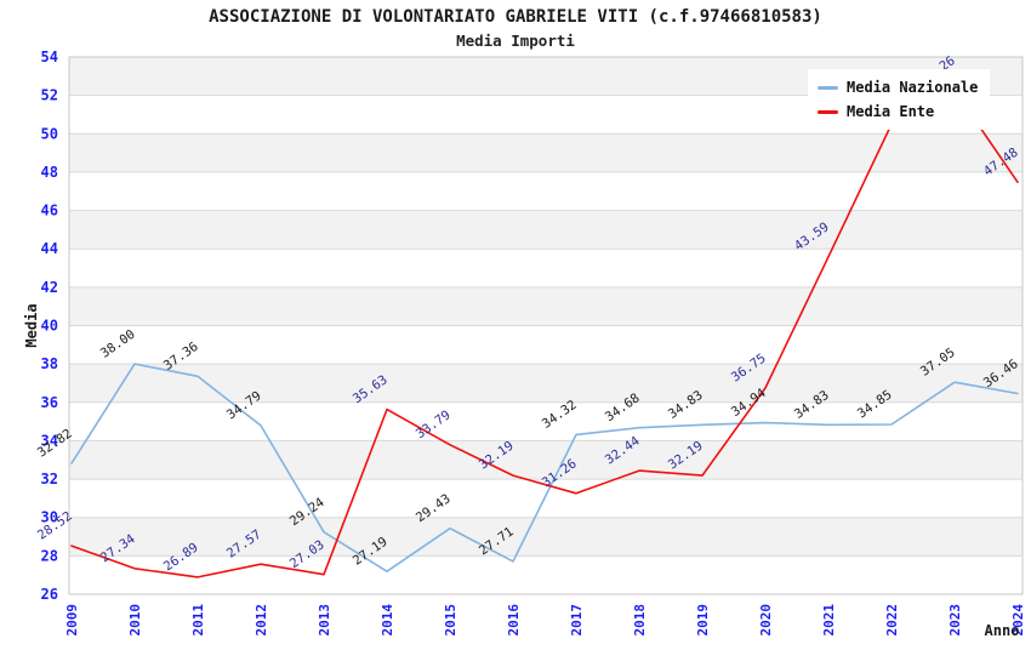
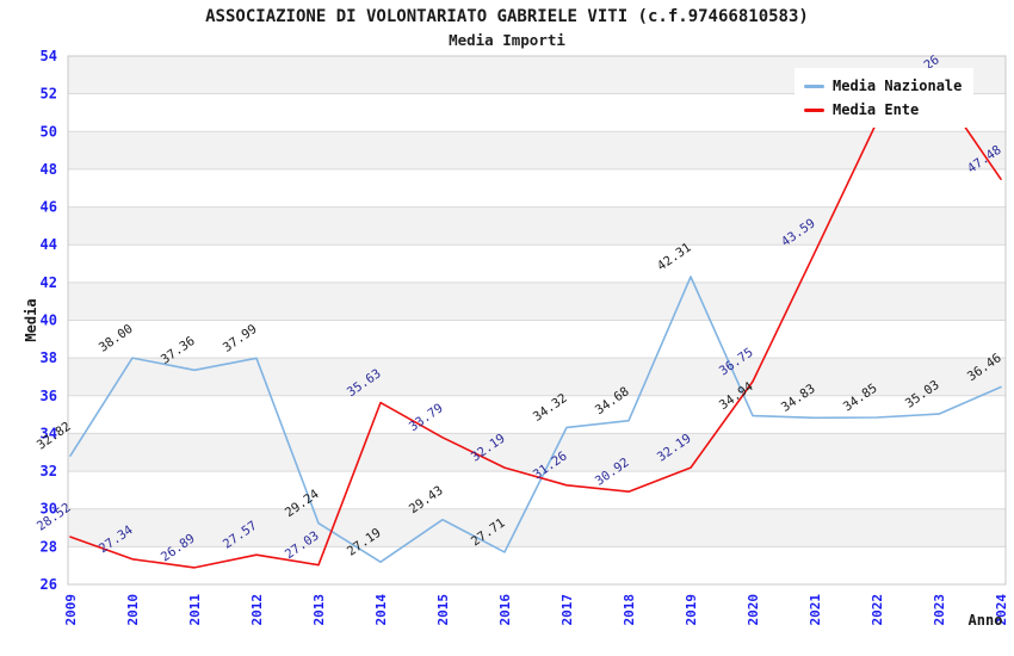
Media Nazionale/2012: 34.79 -> 37.99
Media Ente/2018: 32.44 -> 30.92
Media Nazionale/2019: 34.83 -> 42.31
Media Nazionale/2023: 37.05 -> 35.03
